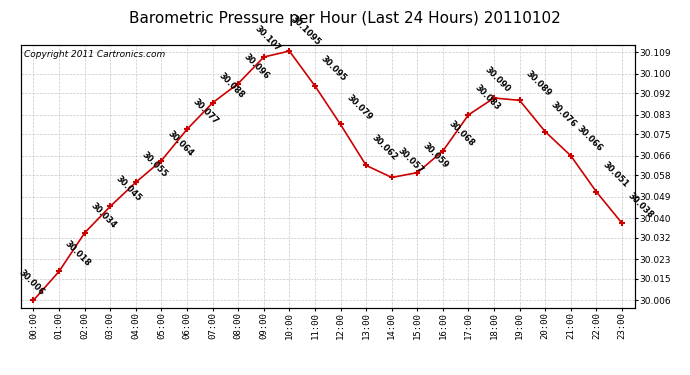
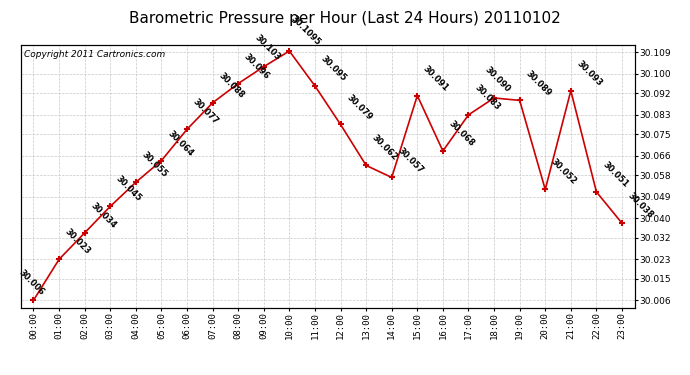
01:00: 30.018 -> 30.023
09:00: 30.107 -> 30.103
15:00: 30.059 -> 30.091
20:00: 30.076 -> 30.052
21:00: 30.066 -> 30.093
